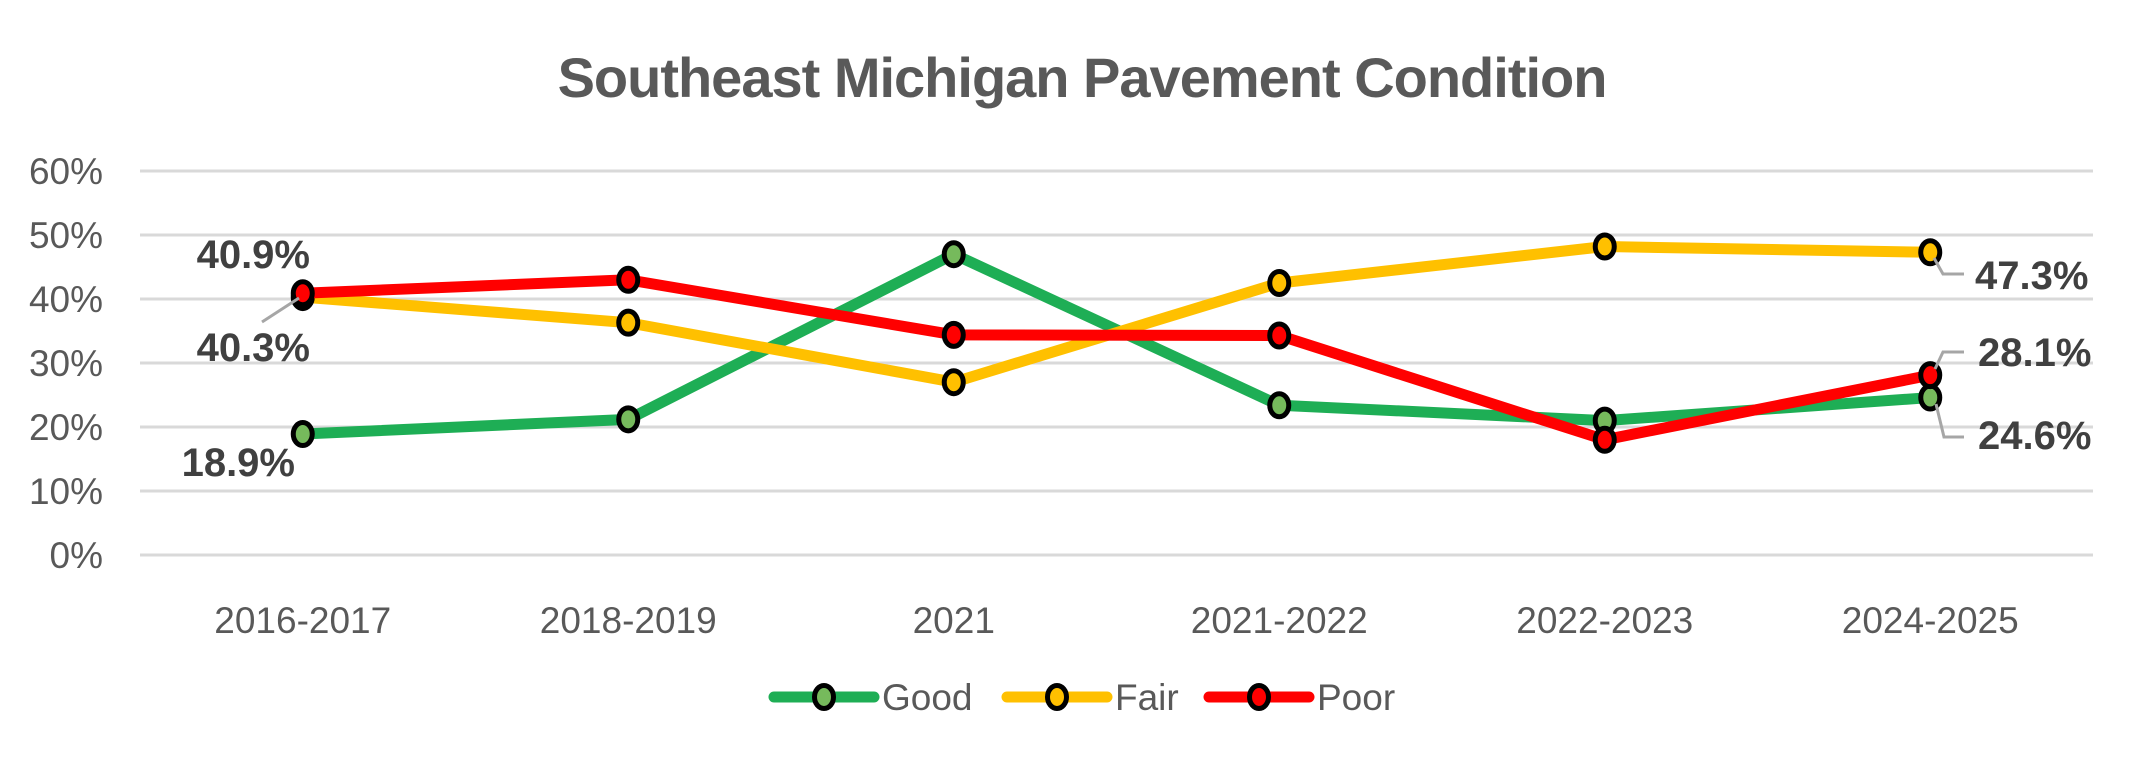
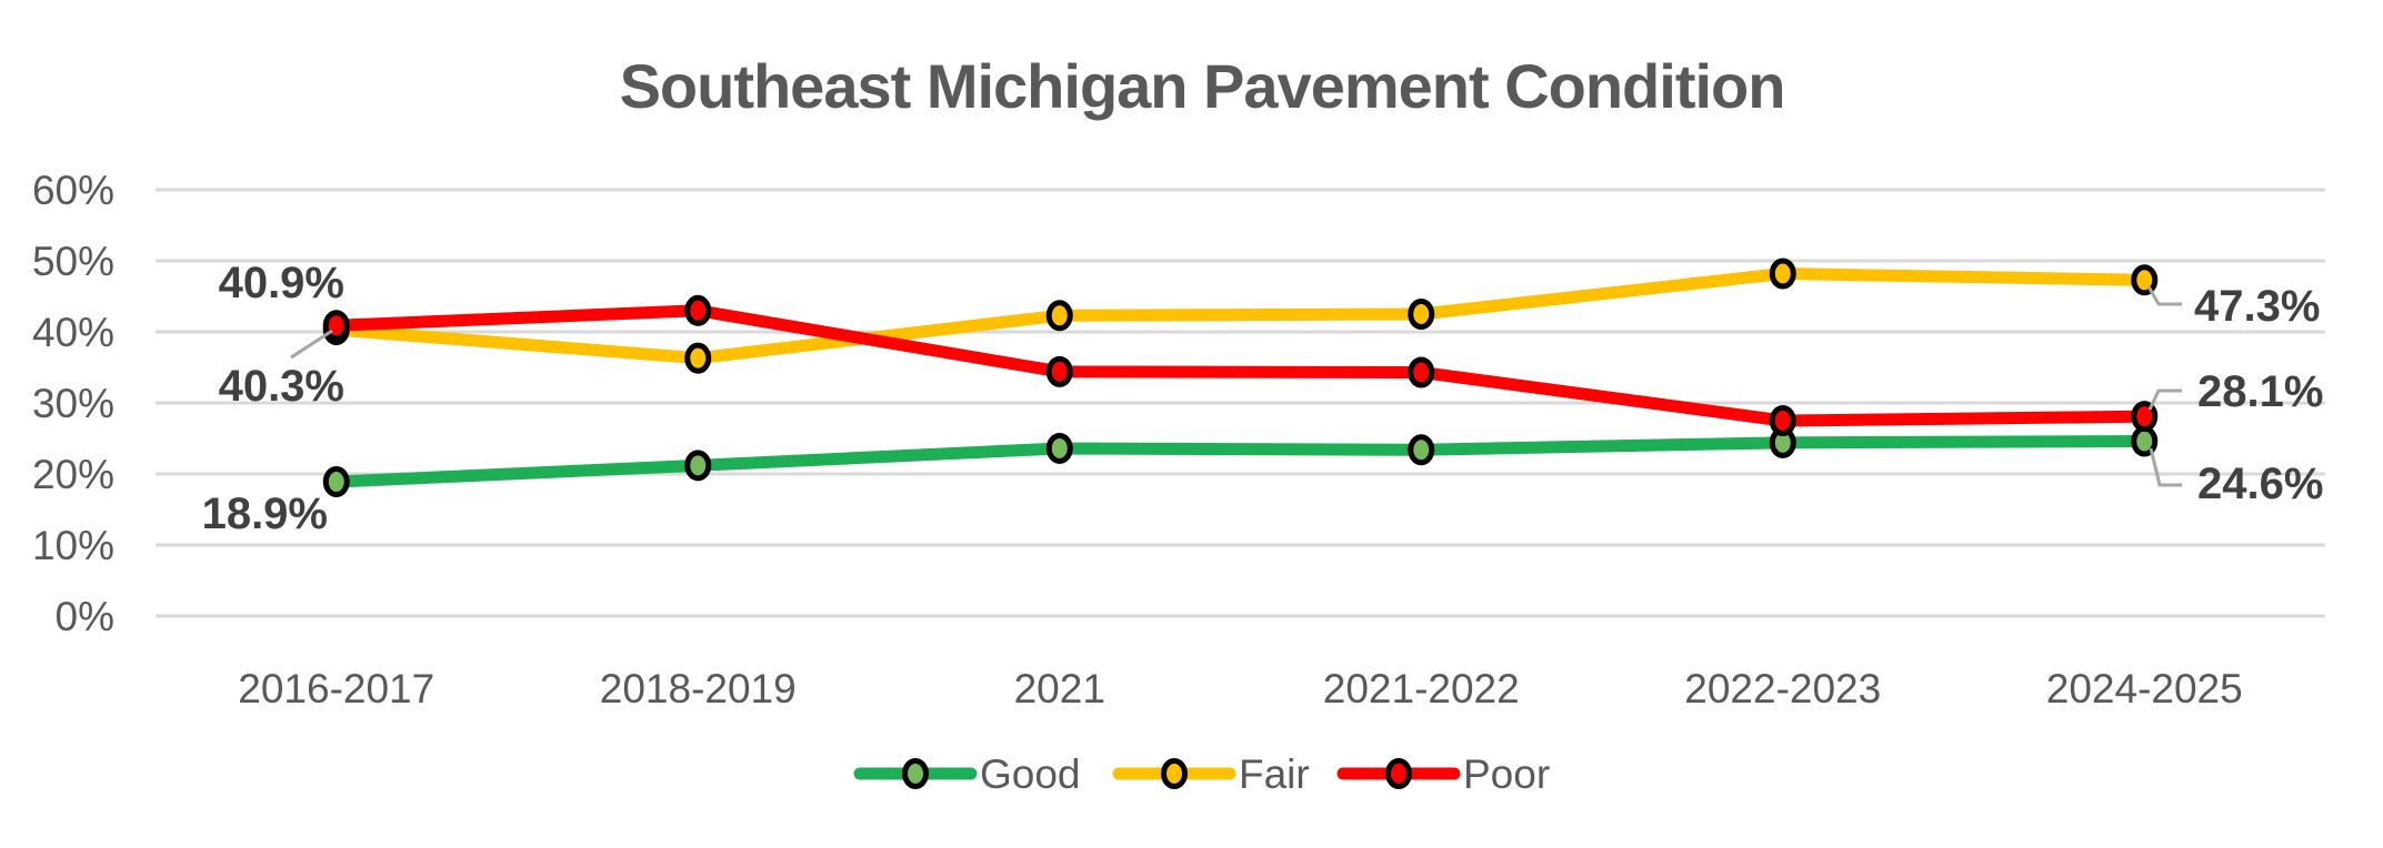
Good/2021: 47% -> 24%
Fair/2021: 27% -> 42%
Good/2022-2023: 21% -> 24%
Poor/2022-2023: 18% -> 28%
